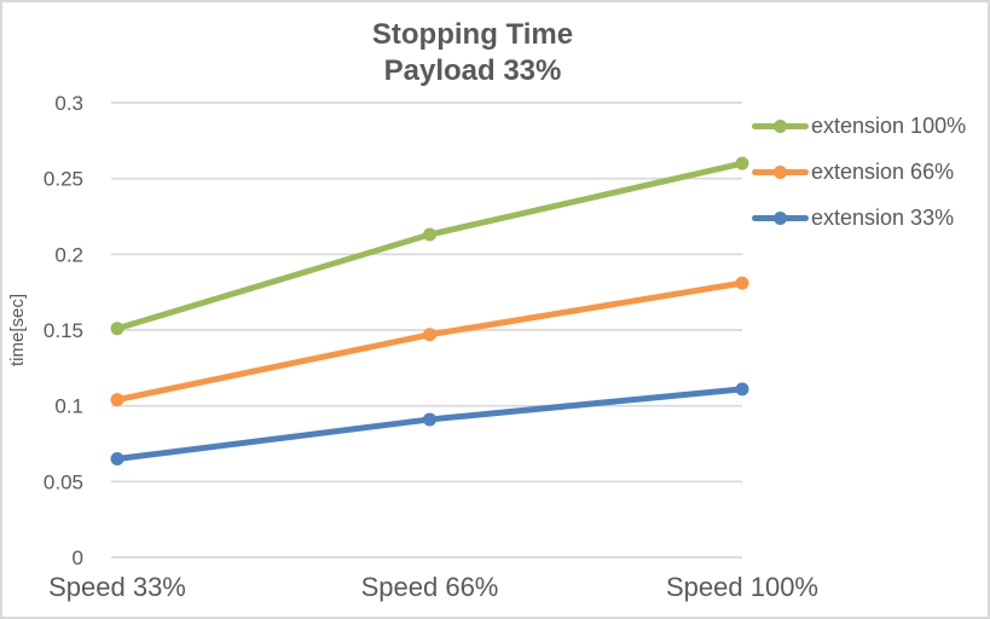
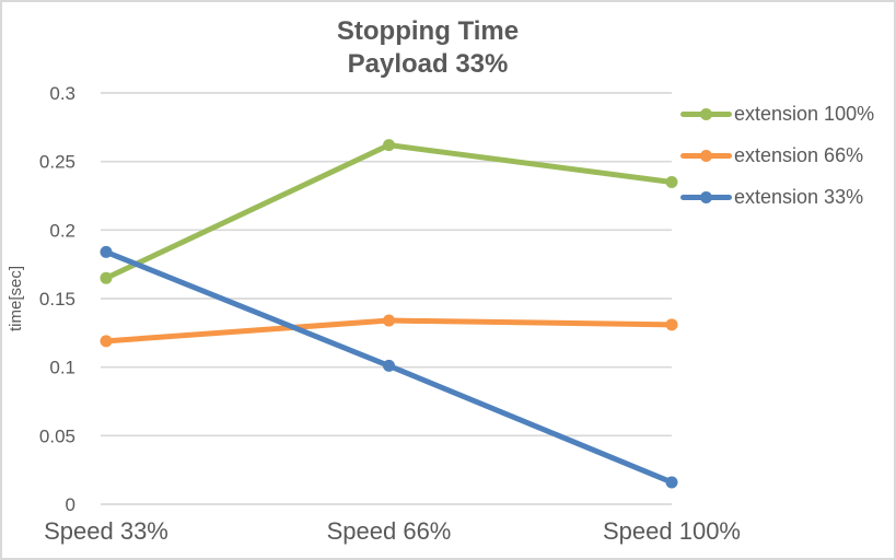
extension 100%/Speed 33%: 0.151 -> 0.165
extension 66%/Speed 33%: 0.104 -> 0.119
extension 33%/Speed 33%: 0.065 -> 0.184
extension 100%/Speed 66%: 0.213 -> 0.262
extension 66%/Speed 66%: 0.147 -> 0.134
extension 33%/Speed 66%: 0.091 -> 0.101
extension 100%/Speed 100%: 0.260 -> 0.235
extension 66%/Speed 100%: 0.181 -> 0.131
extension 33%/Speed 100%: 0.111 -> 0.016
